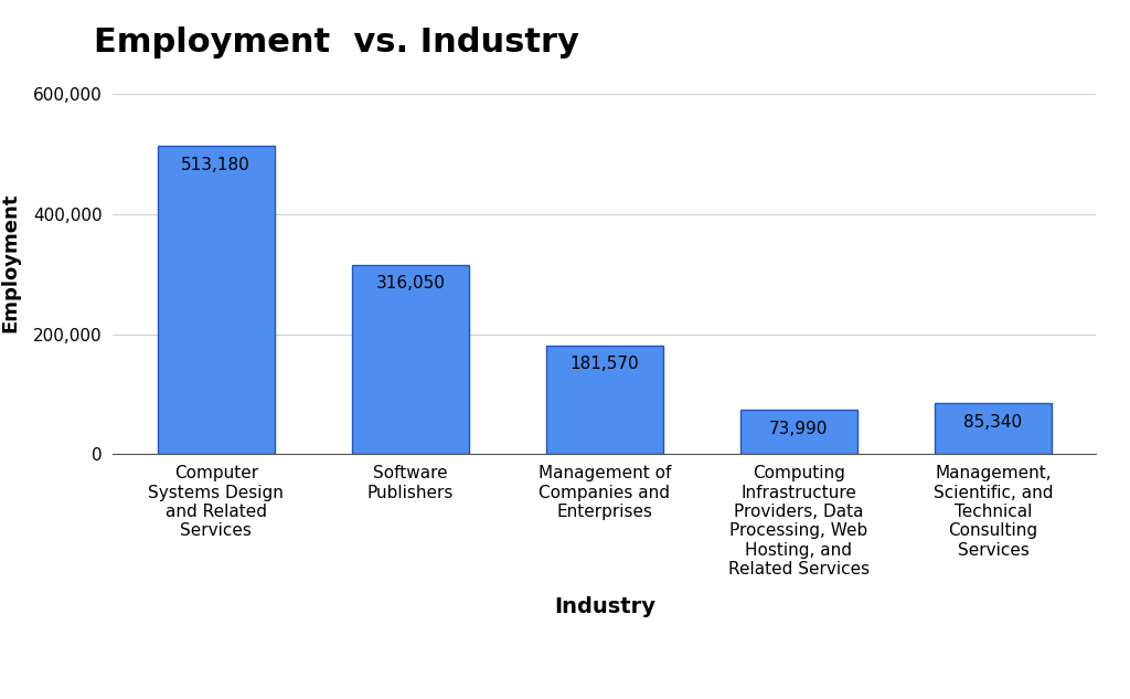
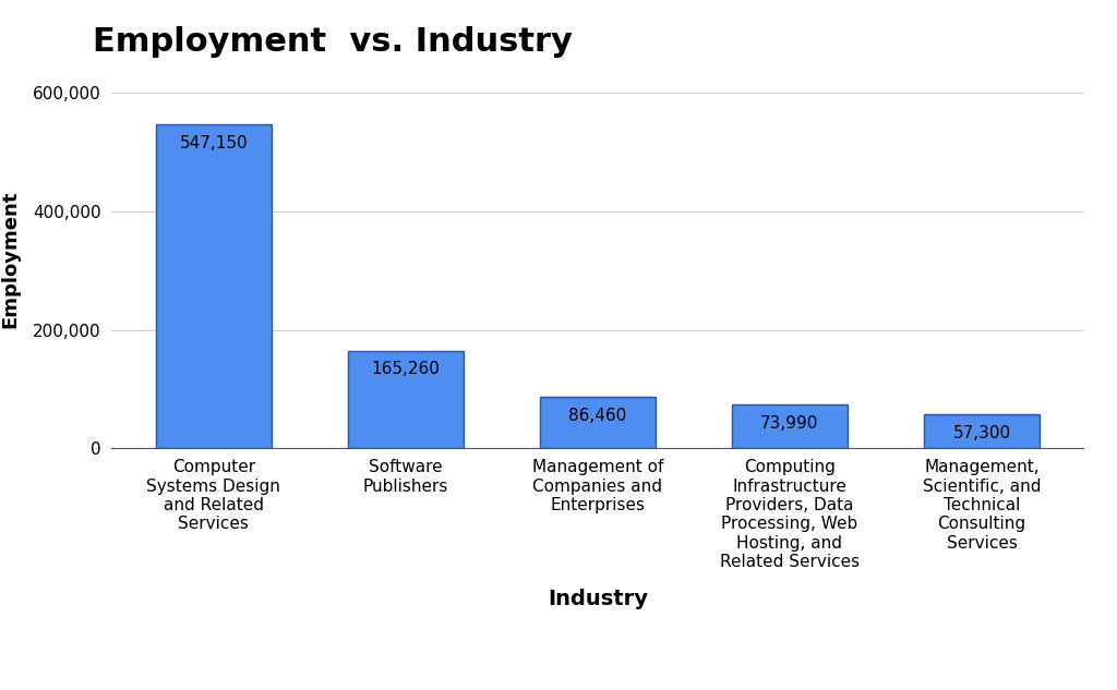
Computer Systems Design and Related Services: 513,180 -> 547,150
Software Publishers: 316,050 -> 165,260
Management of Companies and Enterprises: 181,570 -> 86,460
Management, Scientific, and Technical Consulting Services: 85,340 -> 57,300
